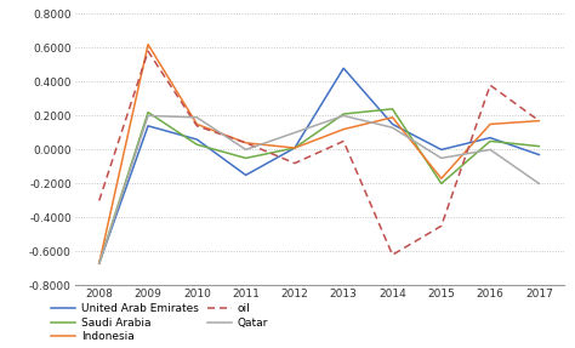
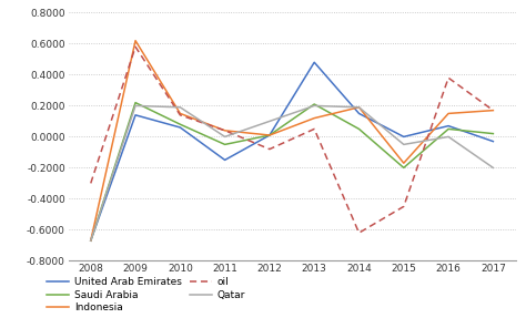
Saudi Arabia/2010: 0.03 -> 0.08
Saudi Arabia/2014: 0.24 -> 0.05
Qatar/2014: 0.13 -> 0.19
